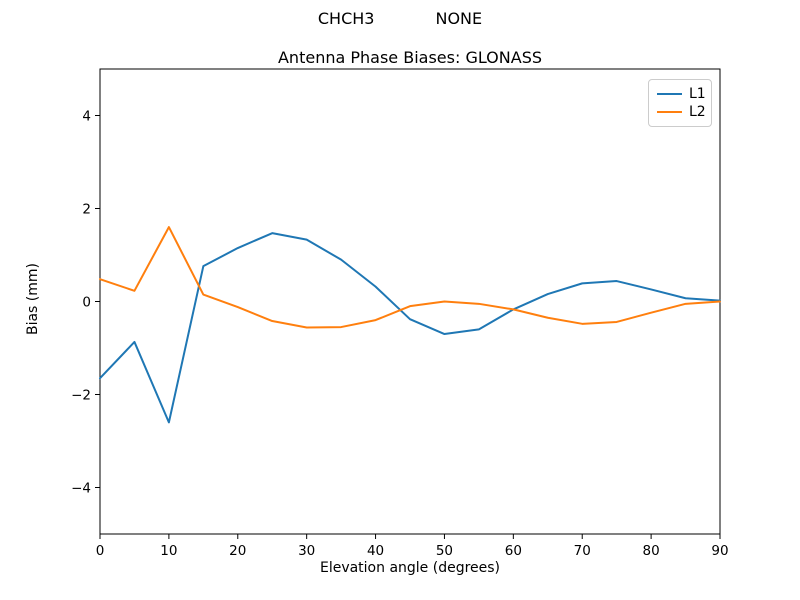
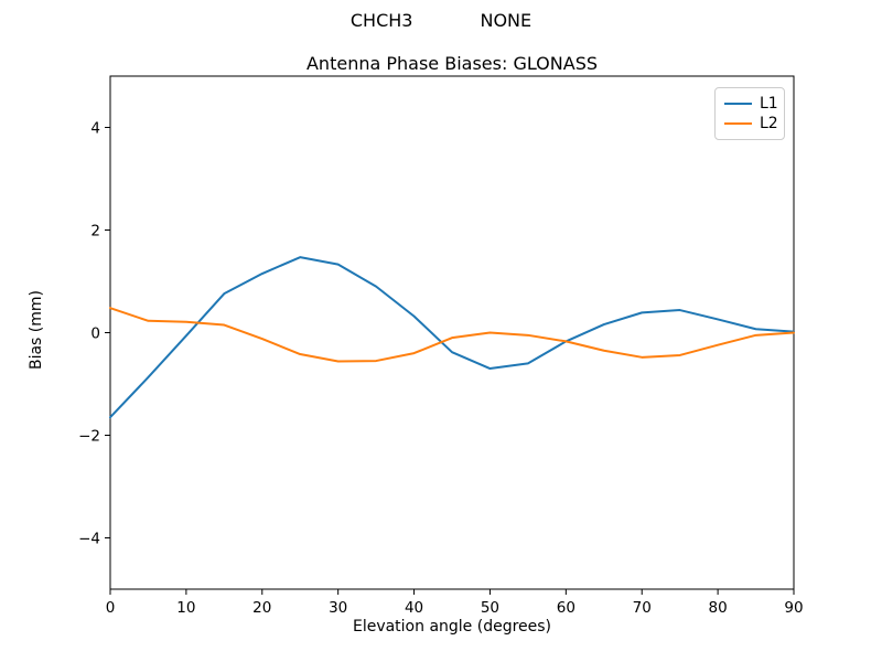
L1/10: -2.6 -> -0.1
L2/10: 1.6 -> 0.2
